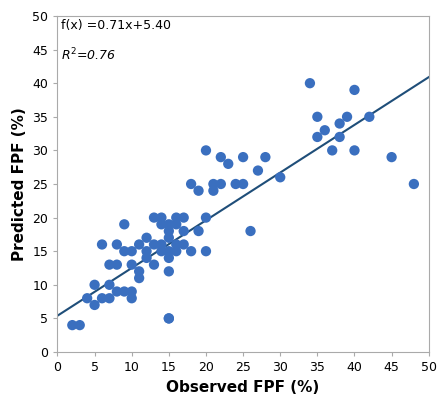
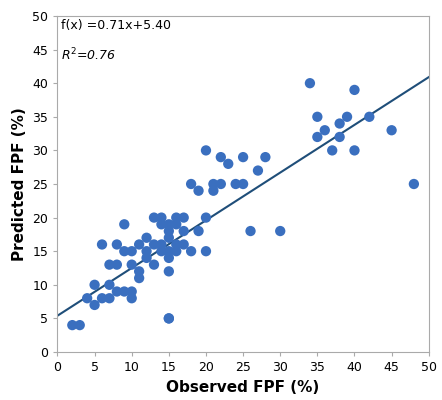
30: 26 -> 18
45: 29 -> 33
